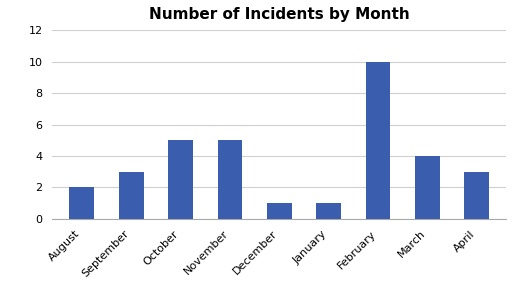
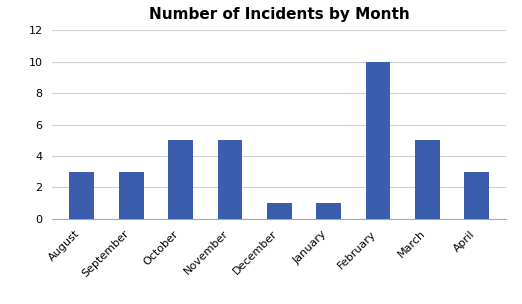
August: 2 -> 3
March: 4 -> 5
